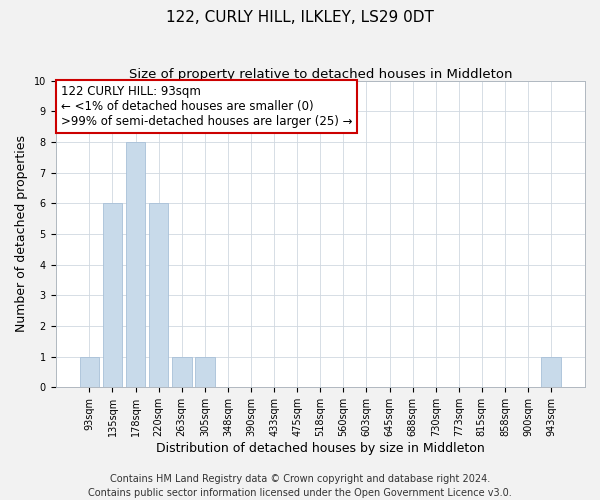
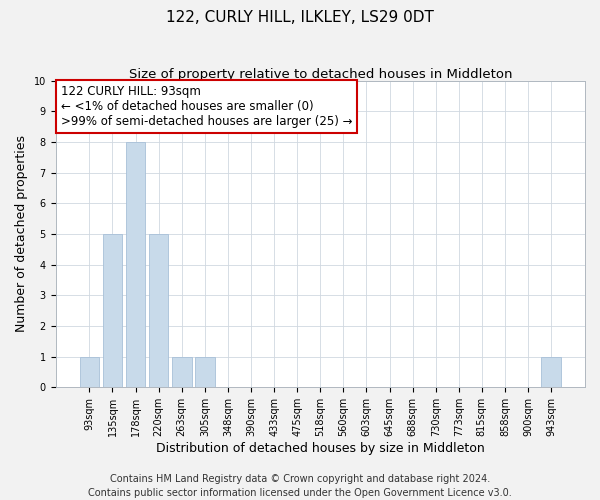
135sqm: 6 -> 5
220sqm: 6 -> 5
